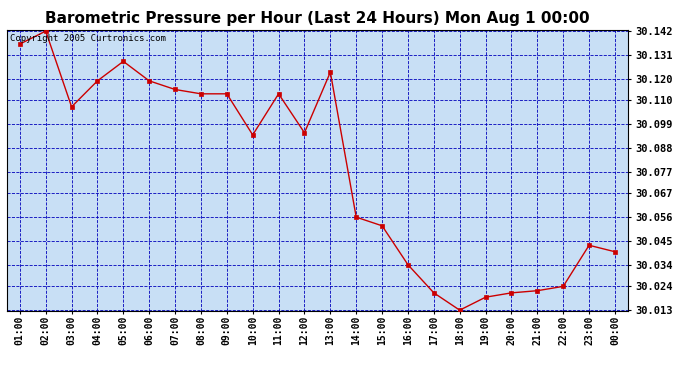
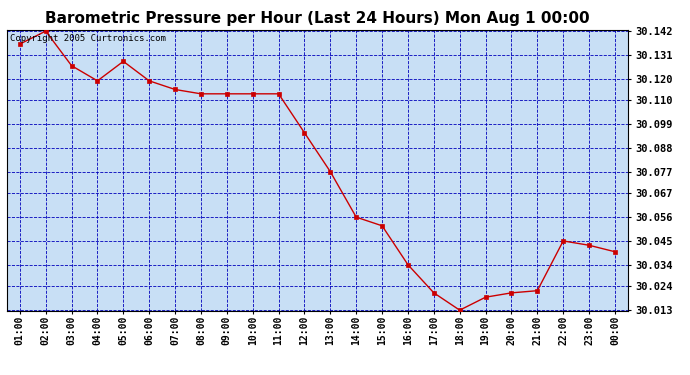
03:00: 30.107 -> 30.126
10:00: 30.094 -> 30.113
13:00: 30.123 -> 30.077
22:00: 30.024 -> 30.045
